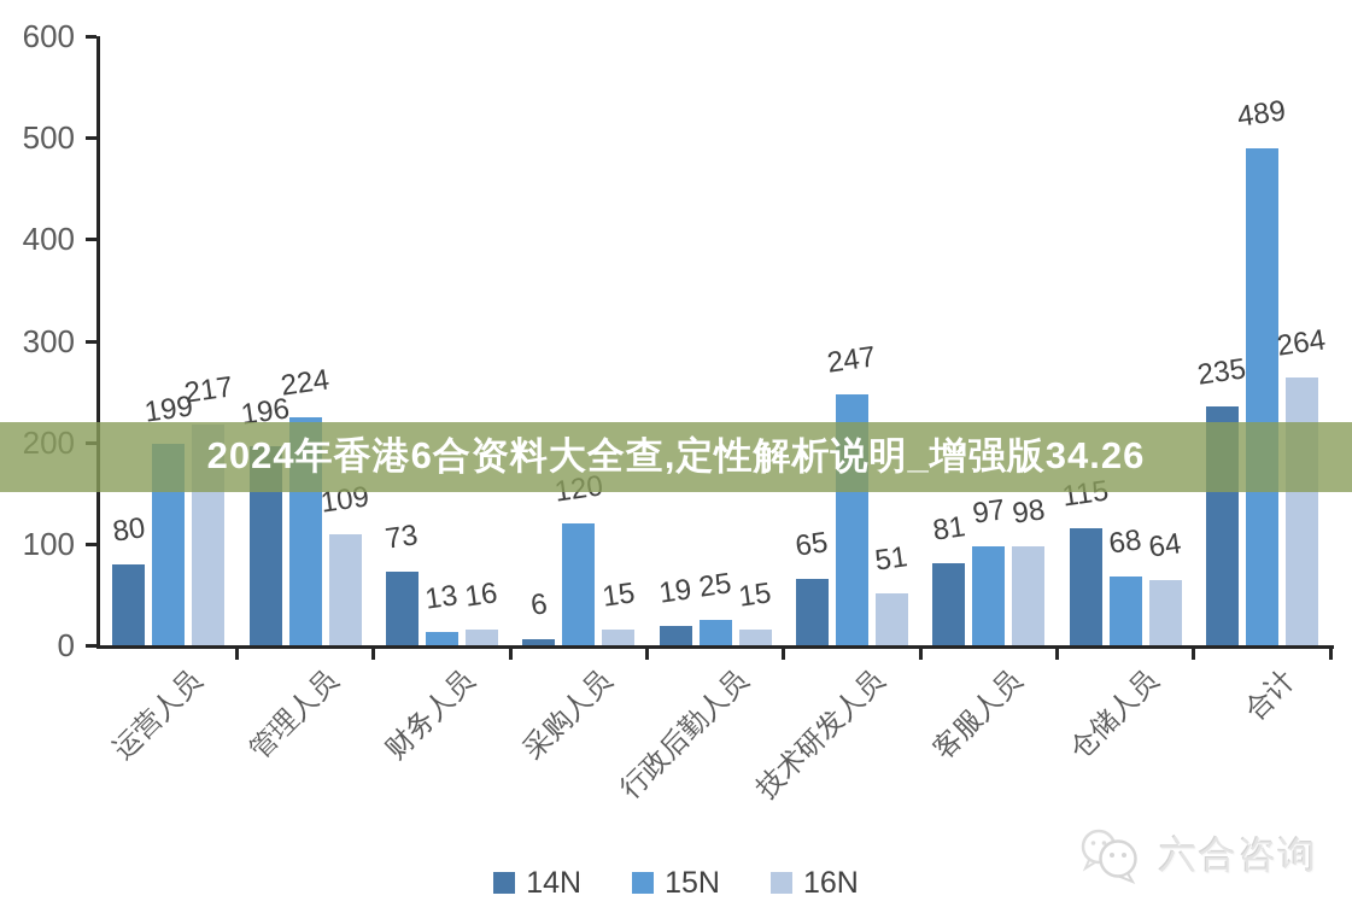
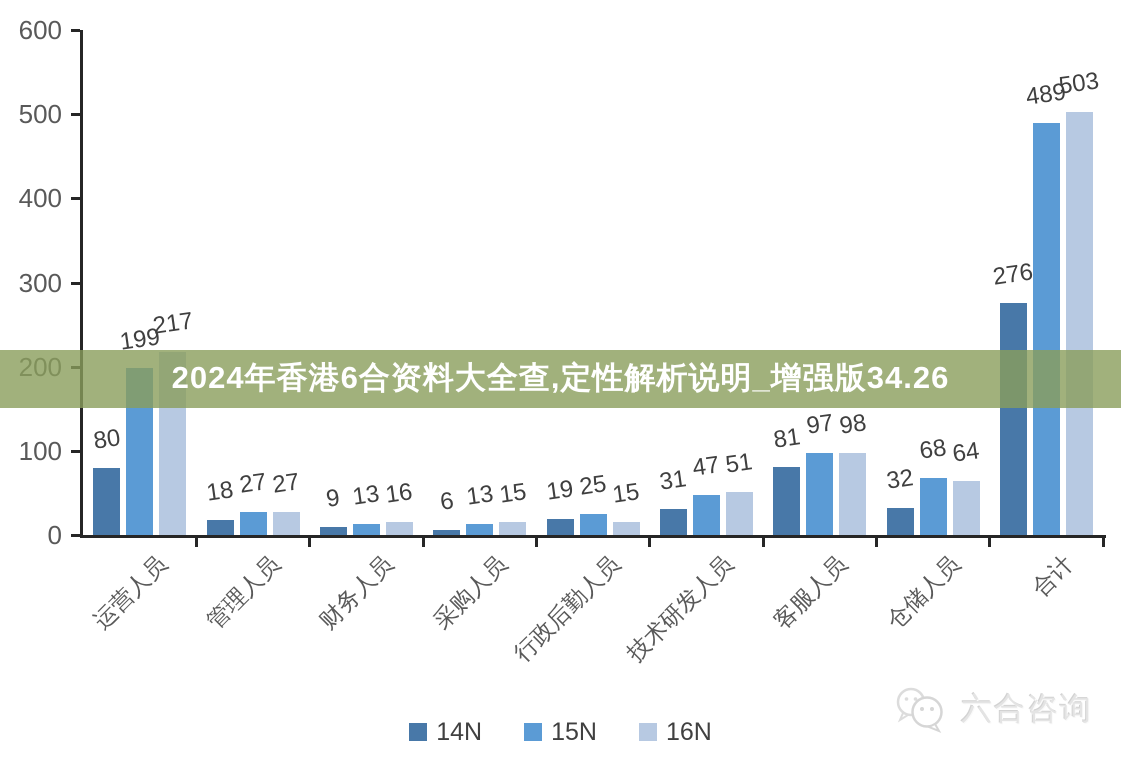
14N/管理人员: 196 -> 18
15N/管理人员: 224 -> 27
16N/管理人员: 109 -> 27
14N/财务人员: 73 -> 9
15N/采购人员: 120 -> 13
14N/技术研发人员: 65 -> 31
15N/技术研发人员: 247 -> 47
14N/仓储人员: 115 -> 32
14N/合计: 235 -> 276
16N/合计: 264 -> 503
